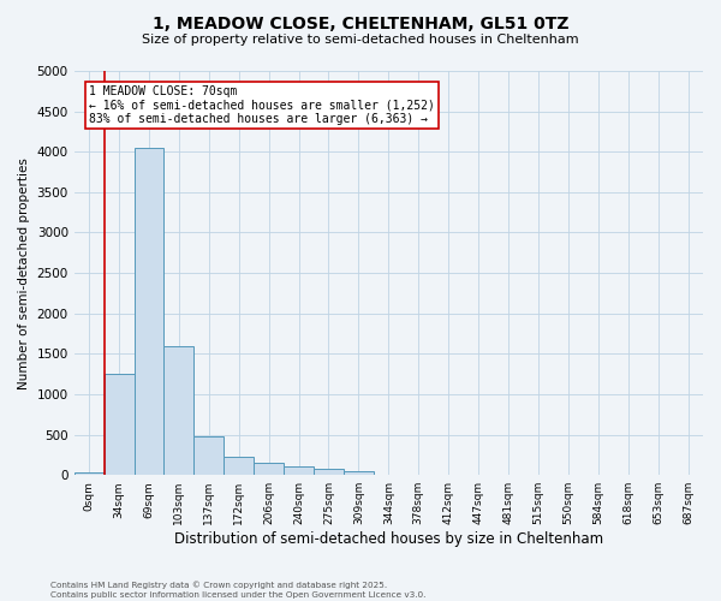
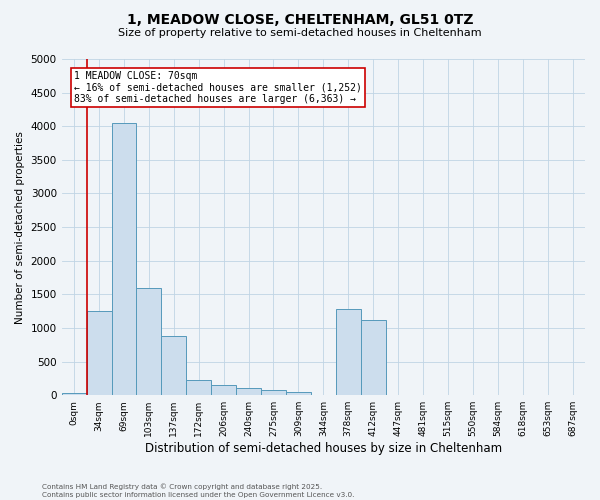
137sqm: 480 -> 880
378sqm: 0 -> 1280
412sqm: 0 -> 1120
